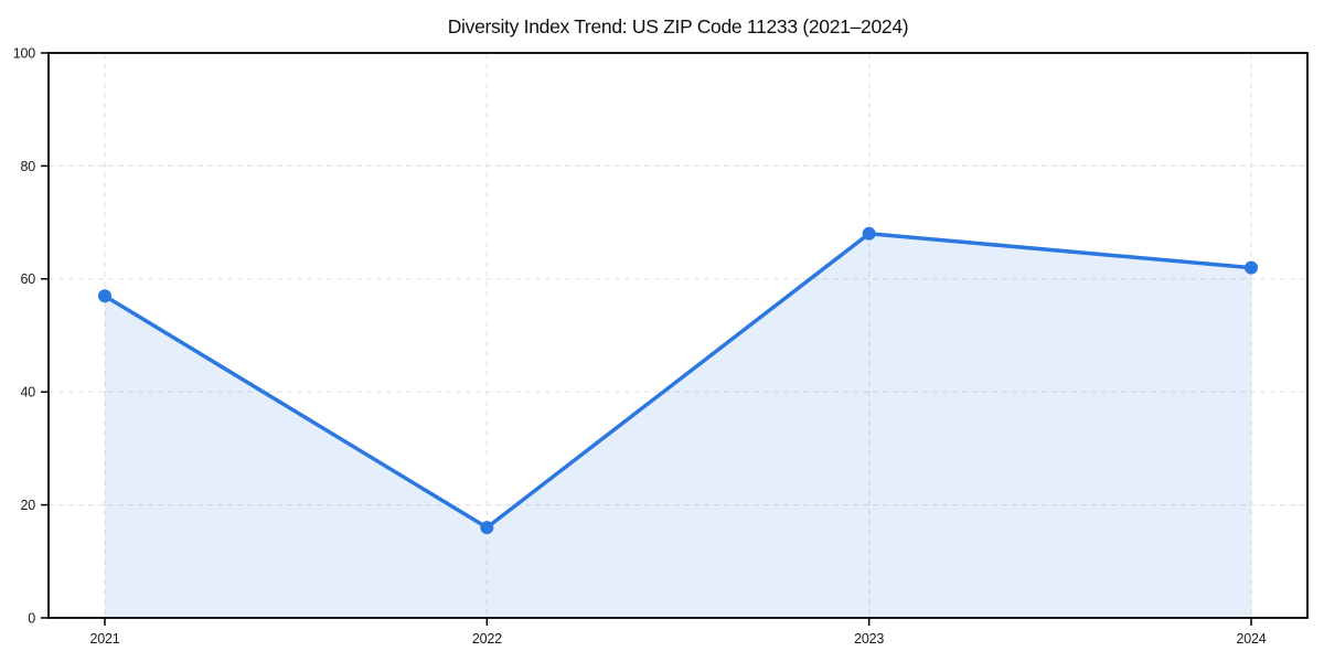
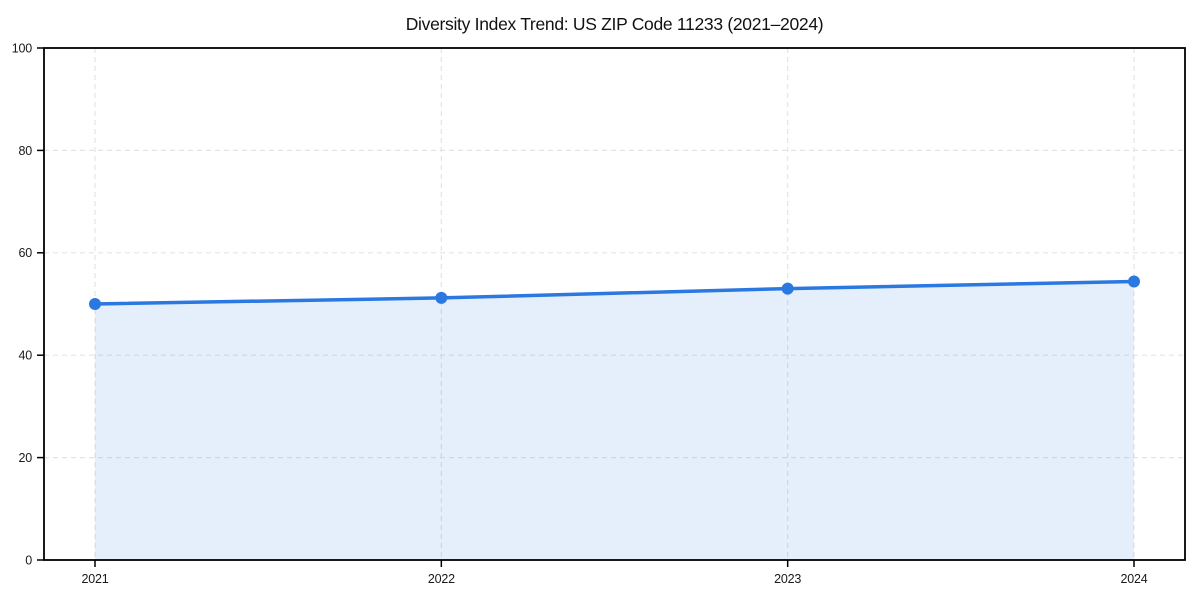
2021: 57 -> 50
2022: 16 -> 51
2023: 68 -> 53
2024: 62 -> 54
